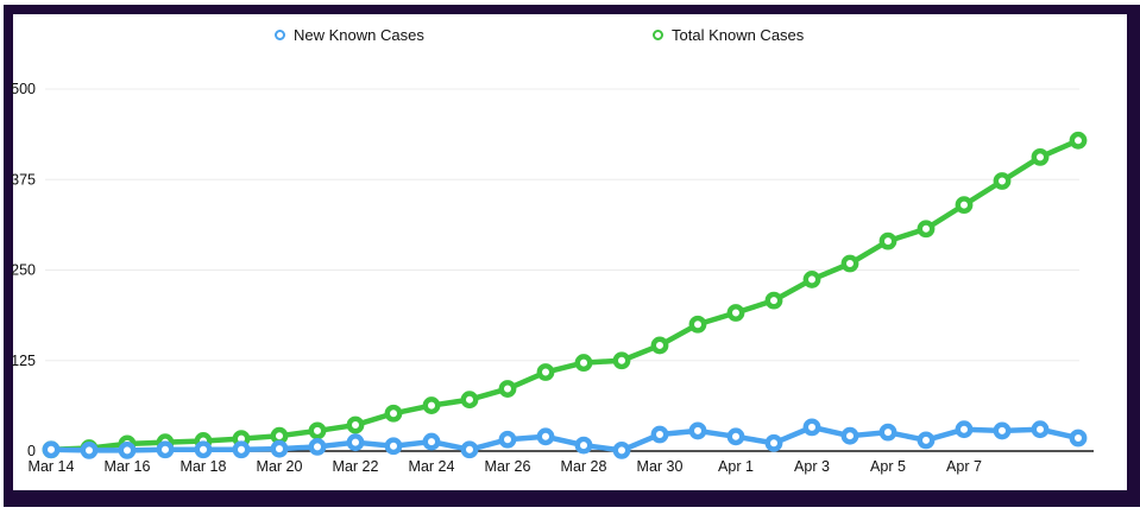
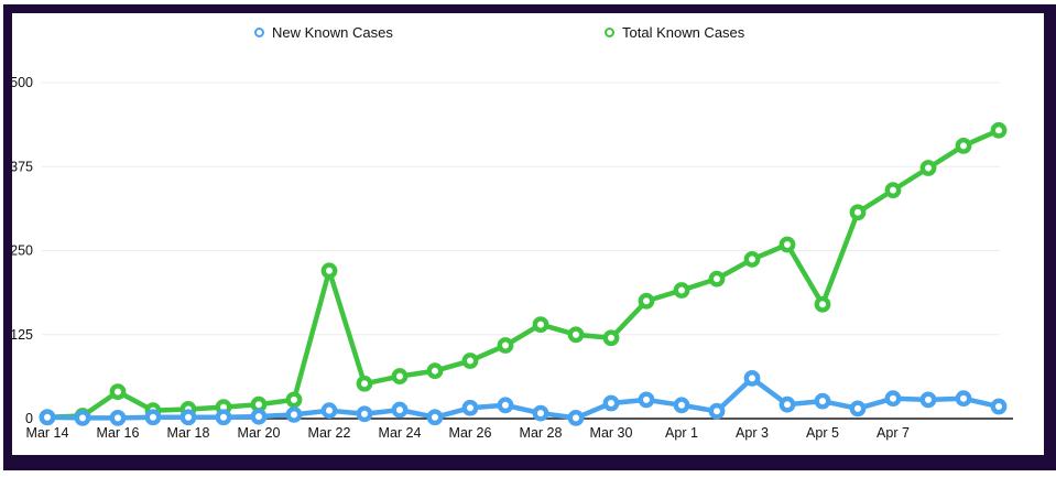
Total Known Cases/Mar 16: 10 -> 40
Total Known Cases/Mar 22: 40 -> 220
Total Known Cases/Mar 28: 120 -> 140
Total Known Cases/Mar 30: 150 -> 120
New Known Cases/Apr 3: 30 -> 60
Total Known Cases/Apr 5: 290 -> 170
